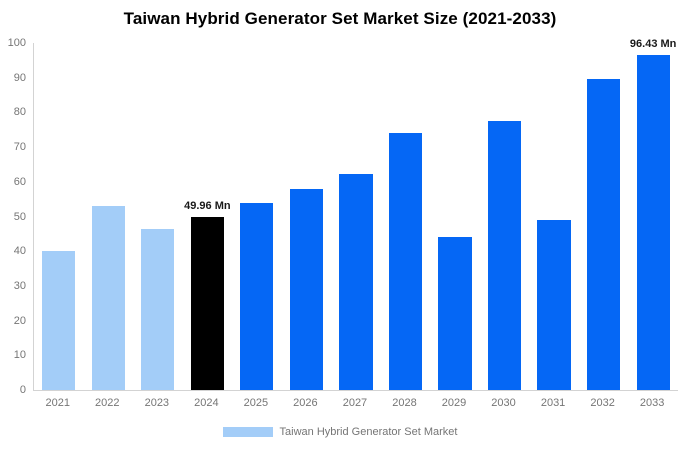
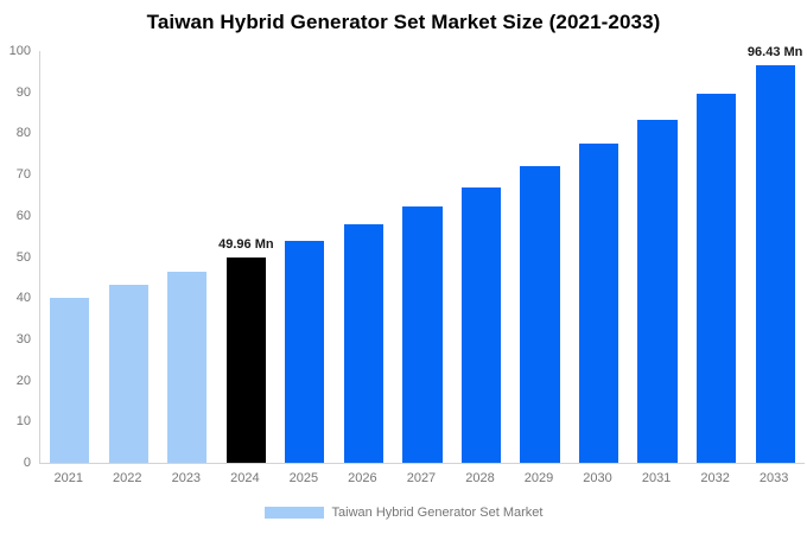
2022: 53 -> 43
2028: 74 -> 67
2029: 44 -> 72
2031: 49 -> 83
